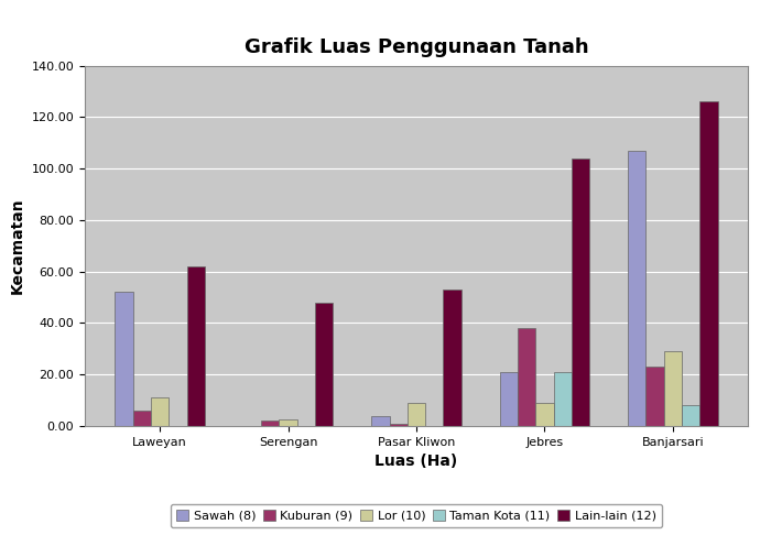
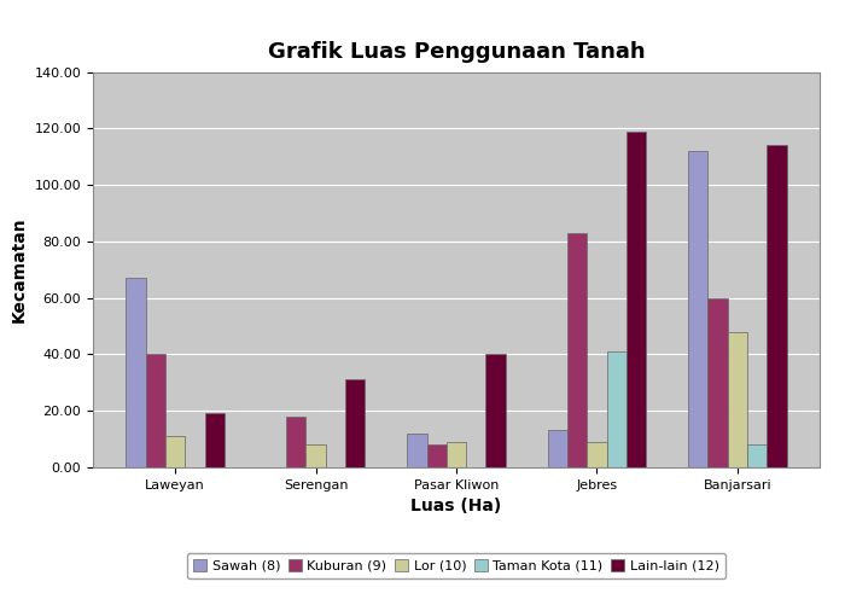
Sawah (8)/Laweyan: 52 -> 67
Kuburan (9)/Laweyan: 6 -> 40
Lain-lain (12)/Laweyan: 62 -> 19
Kuburan (9)/Serengan: 2 -> 18
Lor (10)/Serengan: 2.5 -> 8.0
Lain-lain (12)/Serengan: 48 -> 31
Sawah (8)/Pasar Kliwon: 4 -> 12
Kuburan (9)/Pasar Kliwon: 1 -> 8
Lain-lain (12)/Pasar Kliwon: 53 -> 40
Sawah (8)/Jebres: 21 -> 13
Kuburan (9)/Jebres: 38 -> 83
Taman Kota (11)/Jebres: 21 -> 41
Lain-lain (12)/Jebres: 104 -> 119
Sawah (8)/Banjarsari: 107 -> 112
Kuburan (9)/Banjarsari: 23 -> 60
Lor (10)/Banjarsari: 29.0 -> 48.0
Lain-lain (12)/Banjarsari: 126 -> 114
